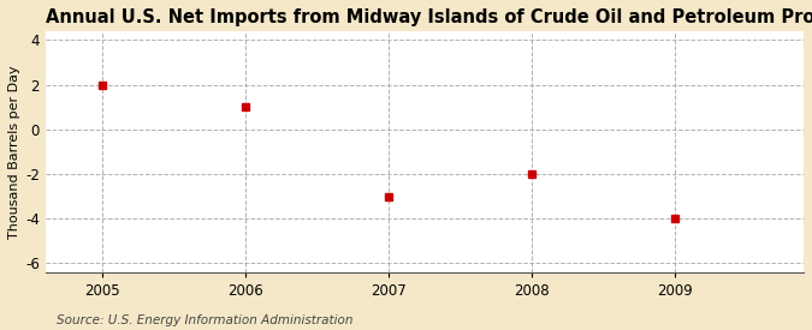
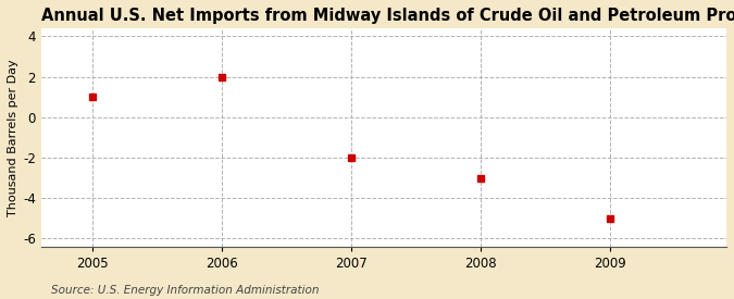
2005: 2 -> 1
2006: 1 -> 2
2007: -3 -> -2
2008: -2 -> -3
2009: -4 -> -5
